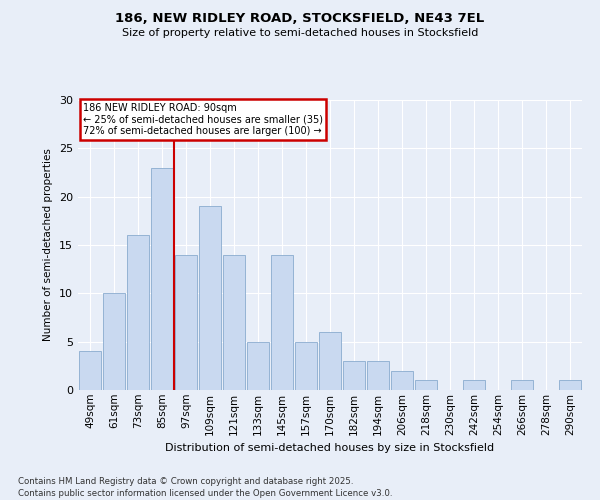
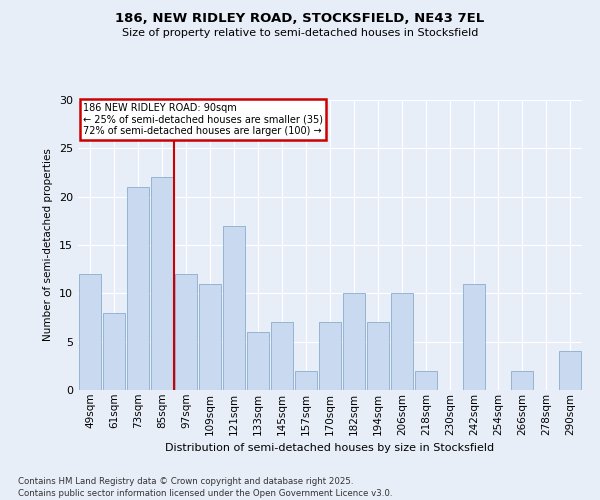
49sqm: 4 -> 12
61sqm: 10 -> 8
73sqm: 16 -> 21
85sqm: 23 -> 22
97sqm: 14 -> 12
109sqm: 19 -> 11
121sqm: 14 -> 17
133sqm: 5 -> 6
145sqm: 14 -> 7
157sqm: 5 -> 2
170sqm: 6 -> 7
182sqm: 3 -> 10
194sqm: 3 -> 7
206sqm: 2 -> 10
218sqm: 1 -> 2
242sqm: 1 -> 11
266sqm: 1 -> 2
290sqm: 1 -> 4
